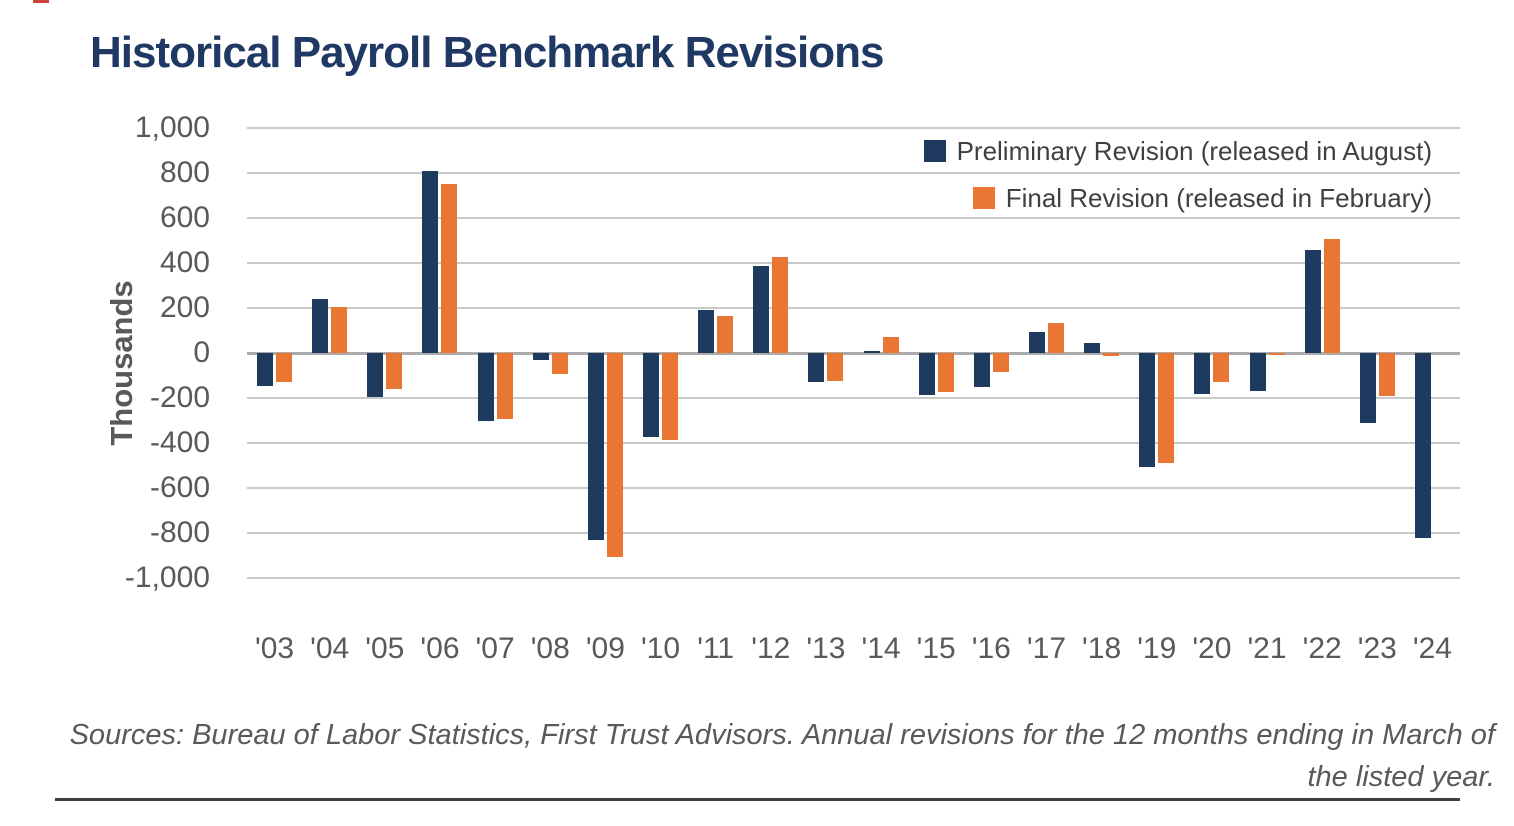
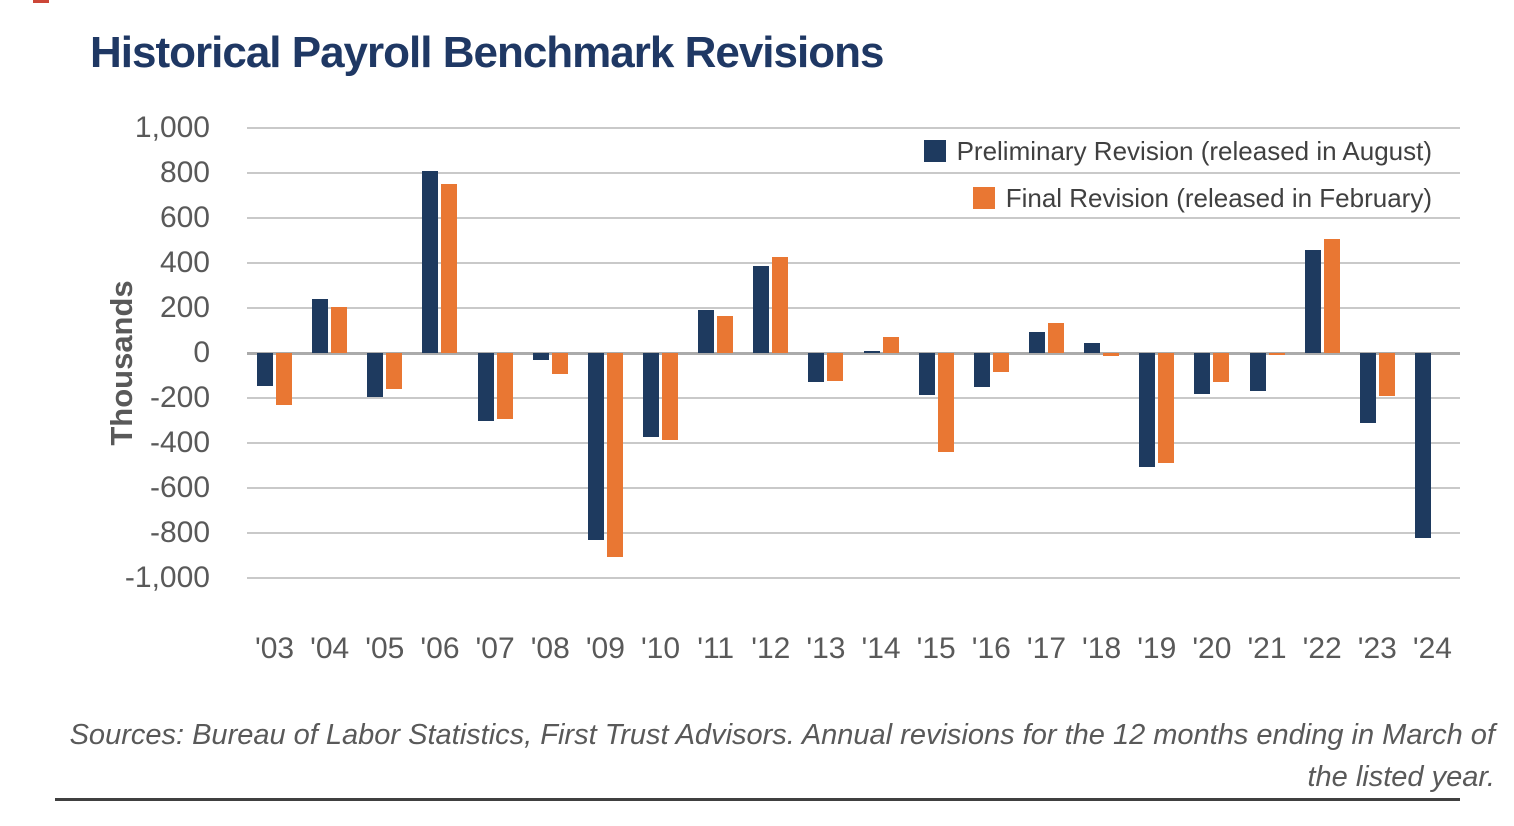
Final Revision (released in February)/'03: -130 -> -230
Final Revision (released in February)/'15: -180 -> -440
